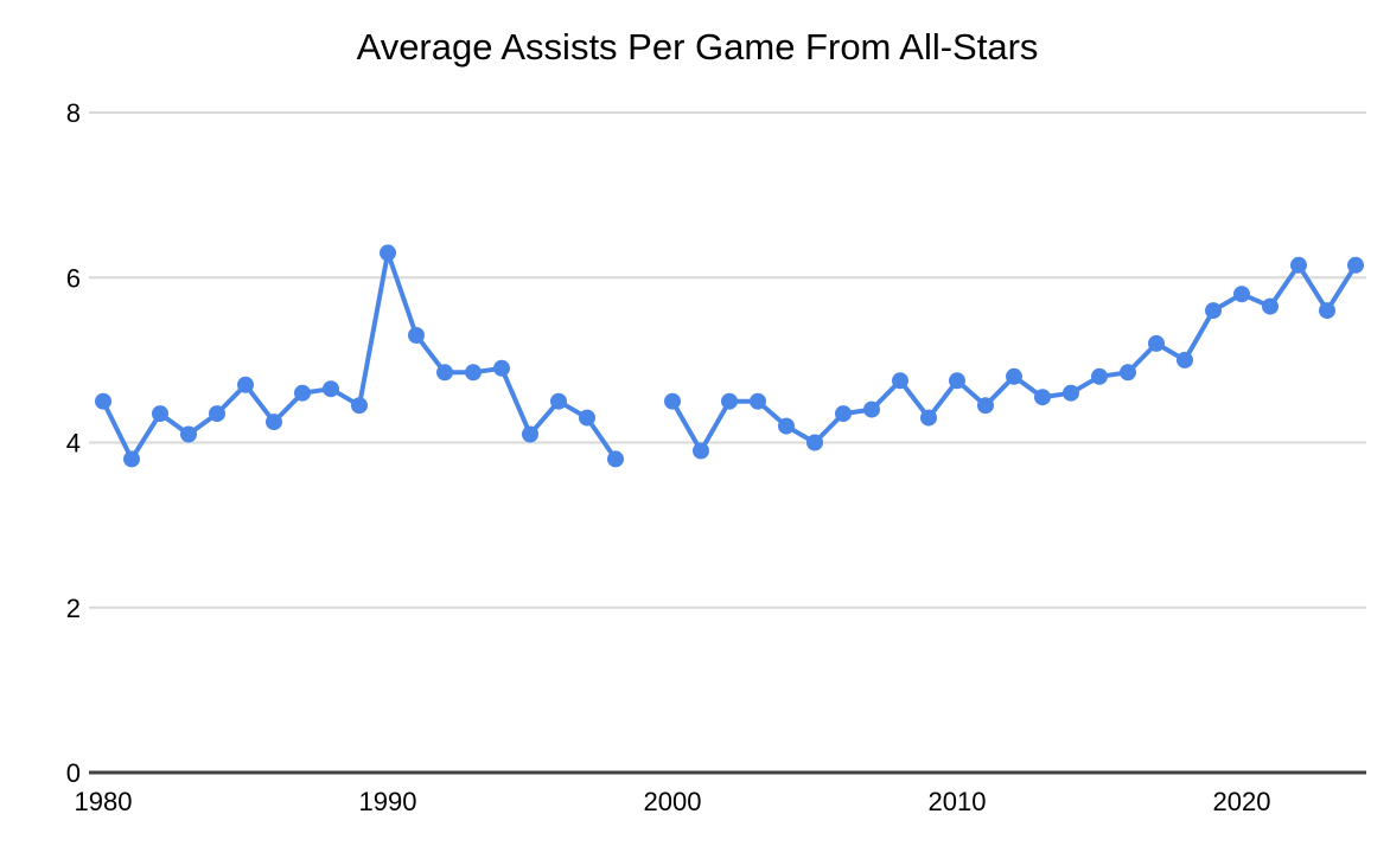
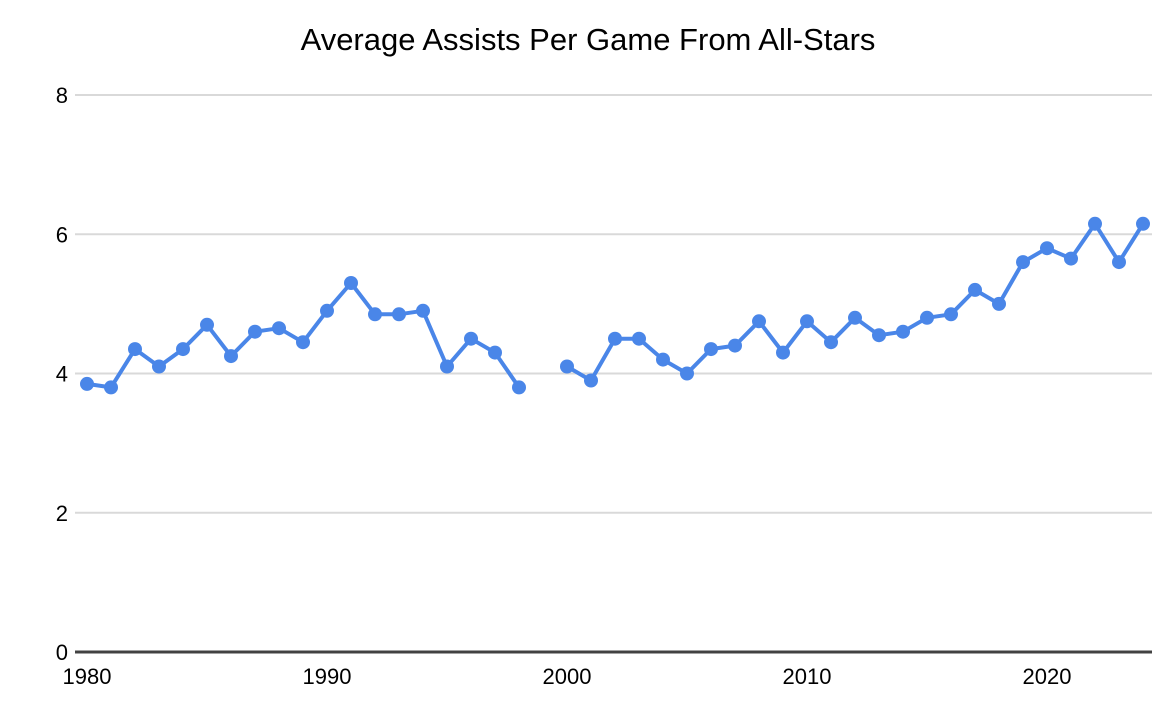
1980: 4.5 -> 3.9
1990: 6.3 -> 4.9
2000: 4.5 -> 4.1
